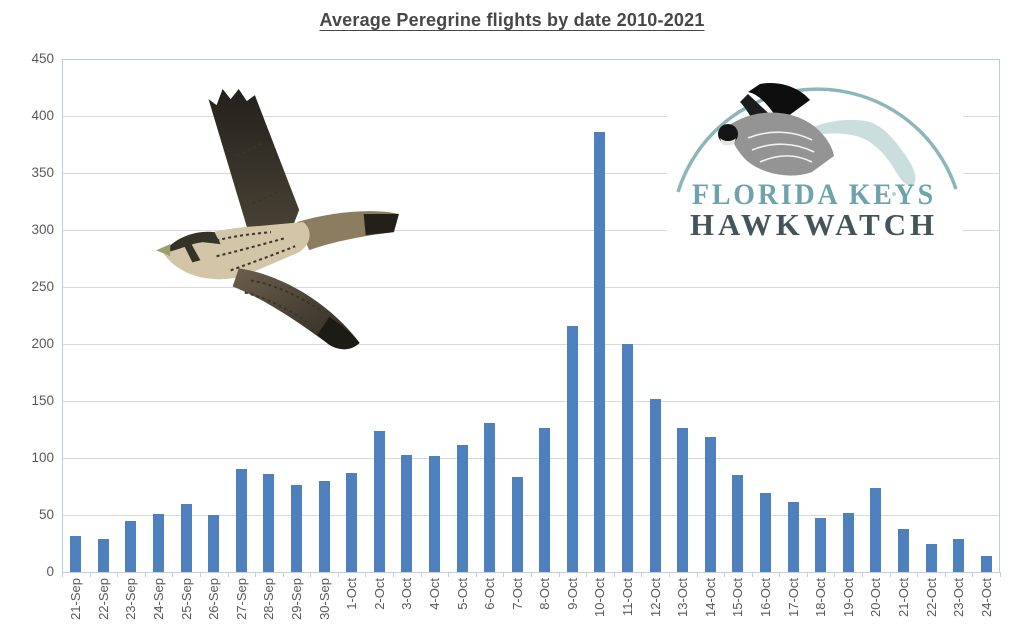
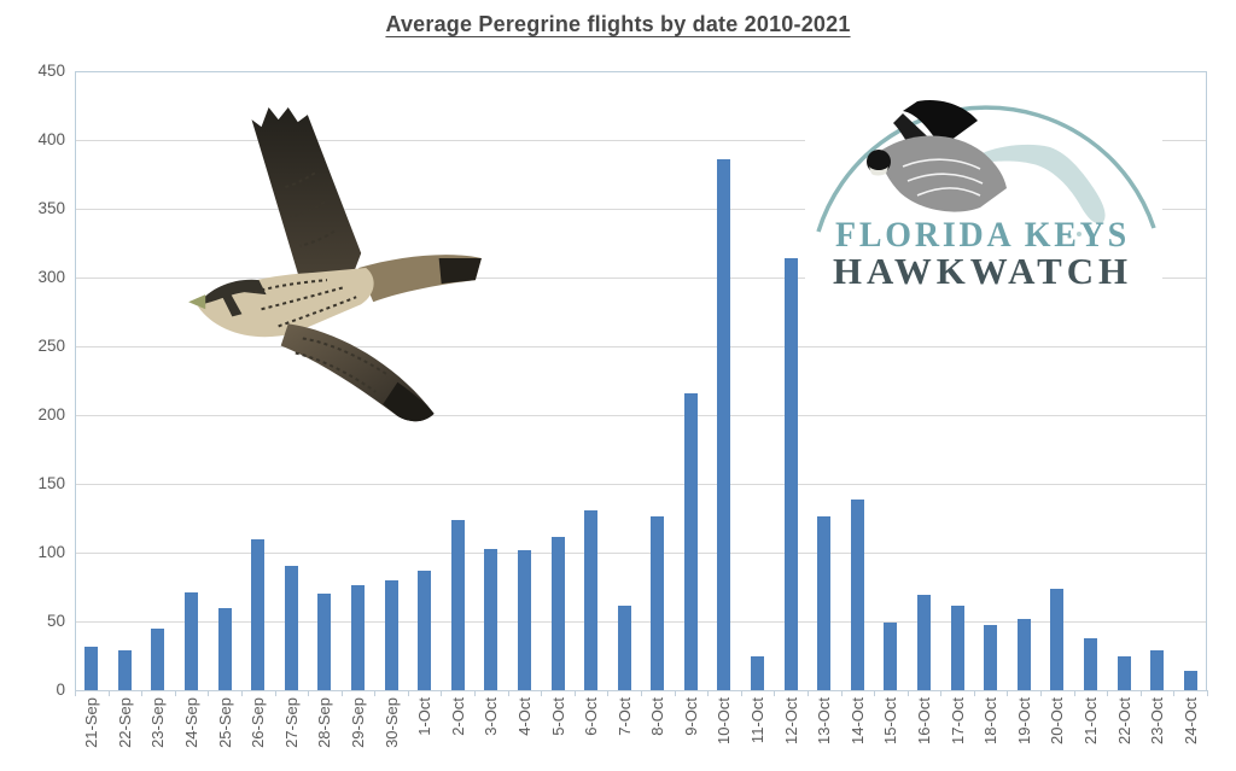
24-Sep: 51 -> 71
26-Sep: 50 -> 110
28-Sep: 86 -> 70
7-Oct: 83 -> 61
11-Oct: 200 -> 25
12-Oct: 152 -> 314
14-Oct: 118 -> 139
15-Oct: 85 -> 49
